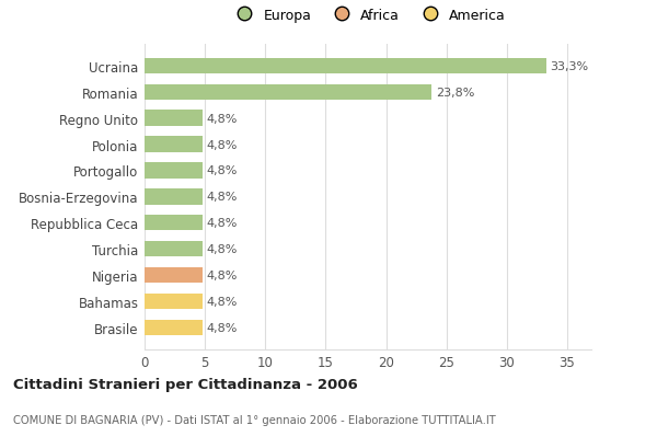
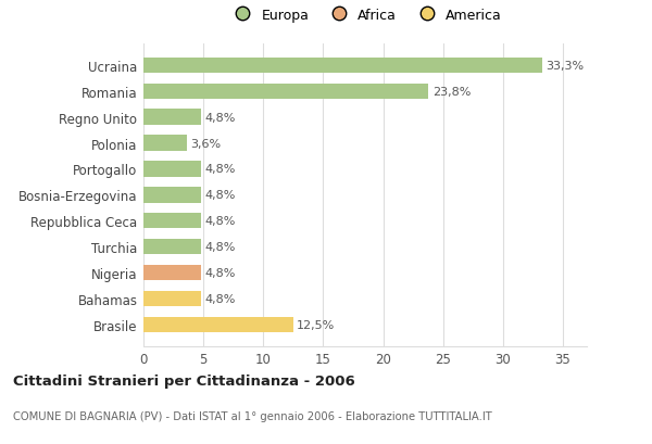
Polonia: 4,8% -> 3,6%
Brasile: 4,8% -> 12,5%
